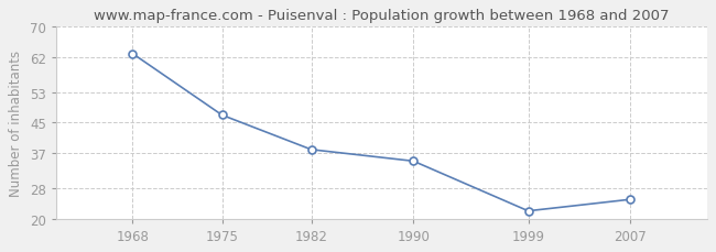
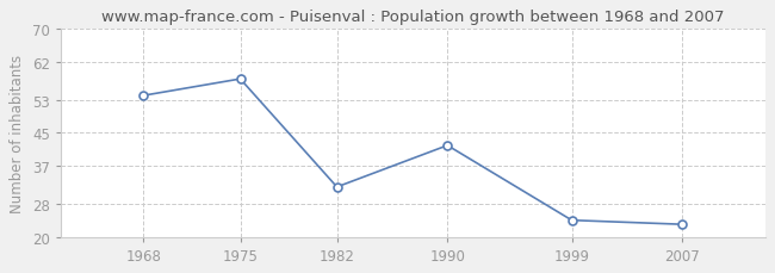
1968: 63 -> 54
1975: 47 -> 58
1982: 38 -> 32
1990: 35 -> 42
1999: 22 -> 24
2007: 25 -> 23
